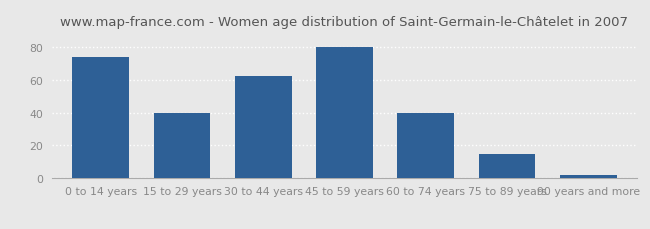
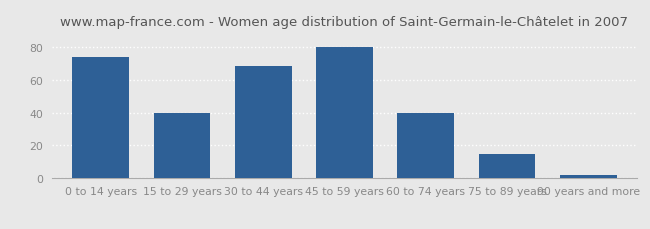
30 to 44 years: 62 -> 68
